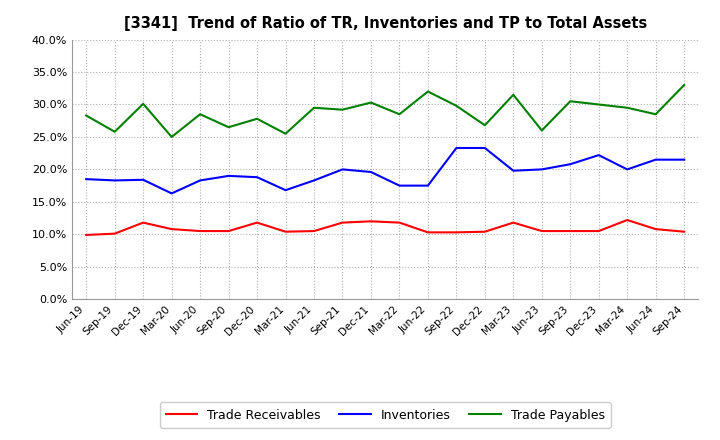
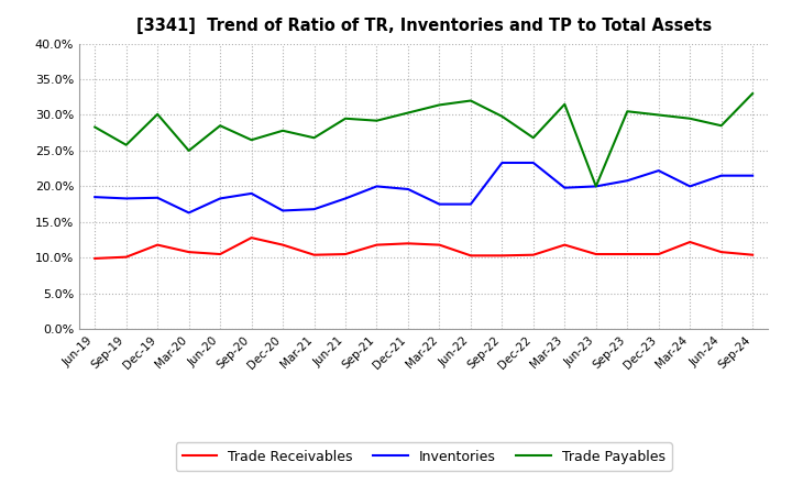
Trade Receivables/Sep-20: 10.5% -> 12.8%
Inventories/Dec-20: 18.8% -> 16.6%
Trade Payables/Mar-21: 25.5% -> 26.8%
Trade Payables/Mar-22: 28.5% -> 31.4%
Trade Payables/Jun-23: 26.0% -> 20.0%
